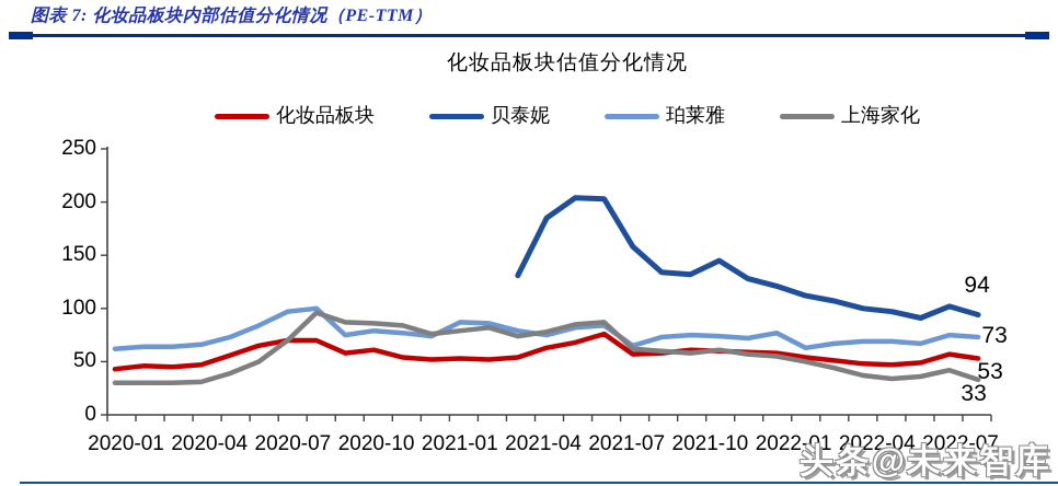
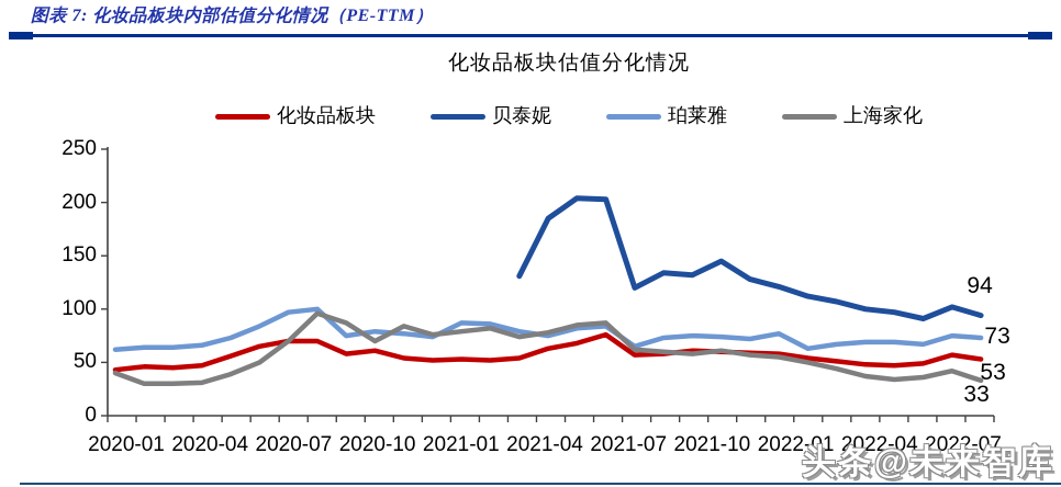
上海家化/2020-01: 30 -> 40
上海家化/2020-10: 90 -> 70
贝泰妮/2021-07: 160 -> 120
